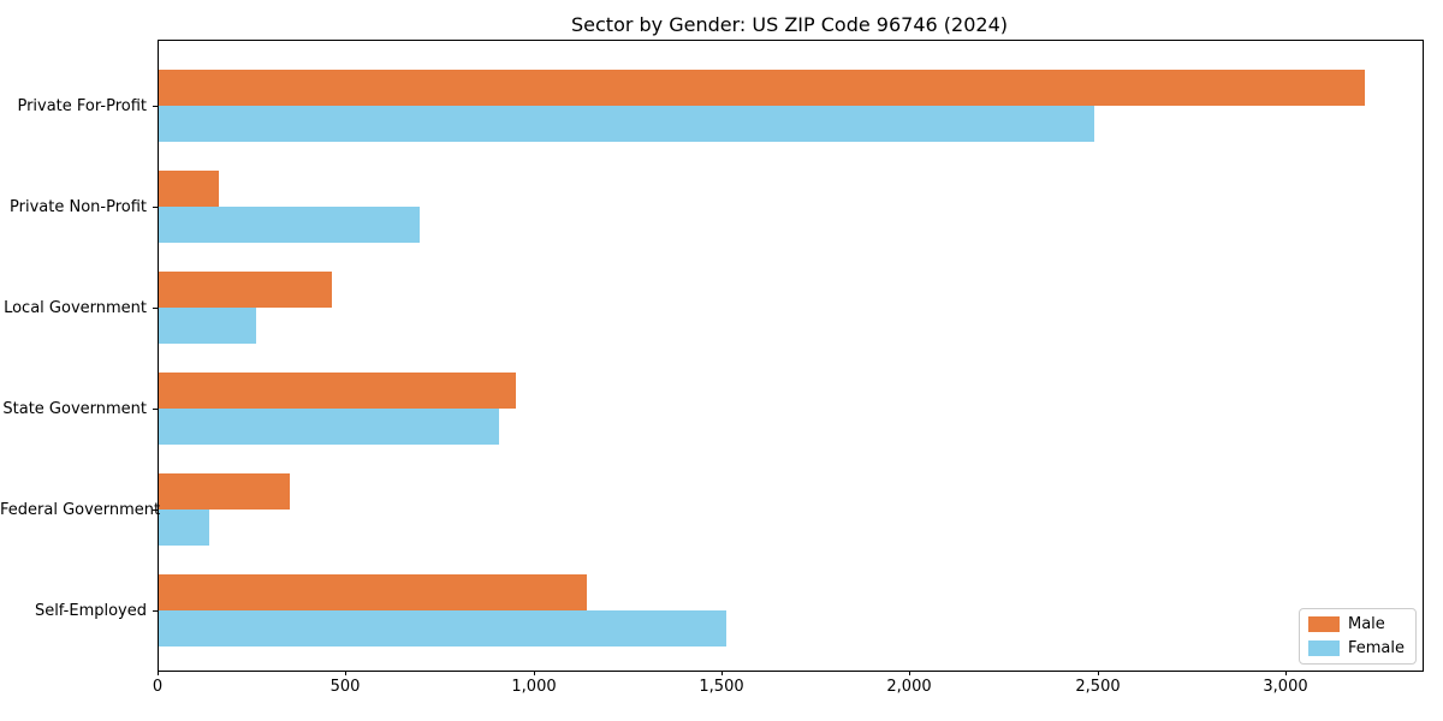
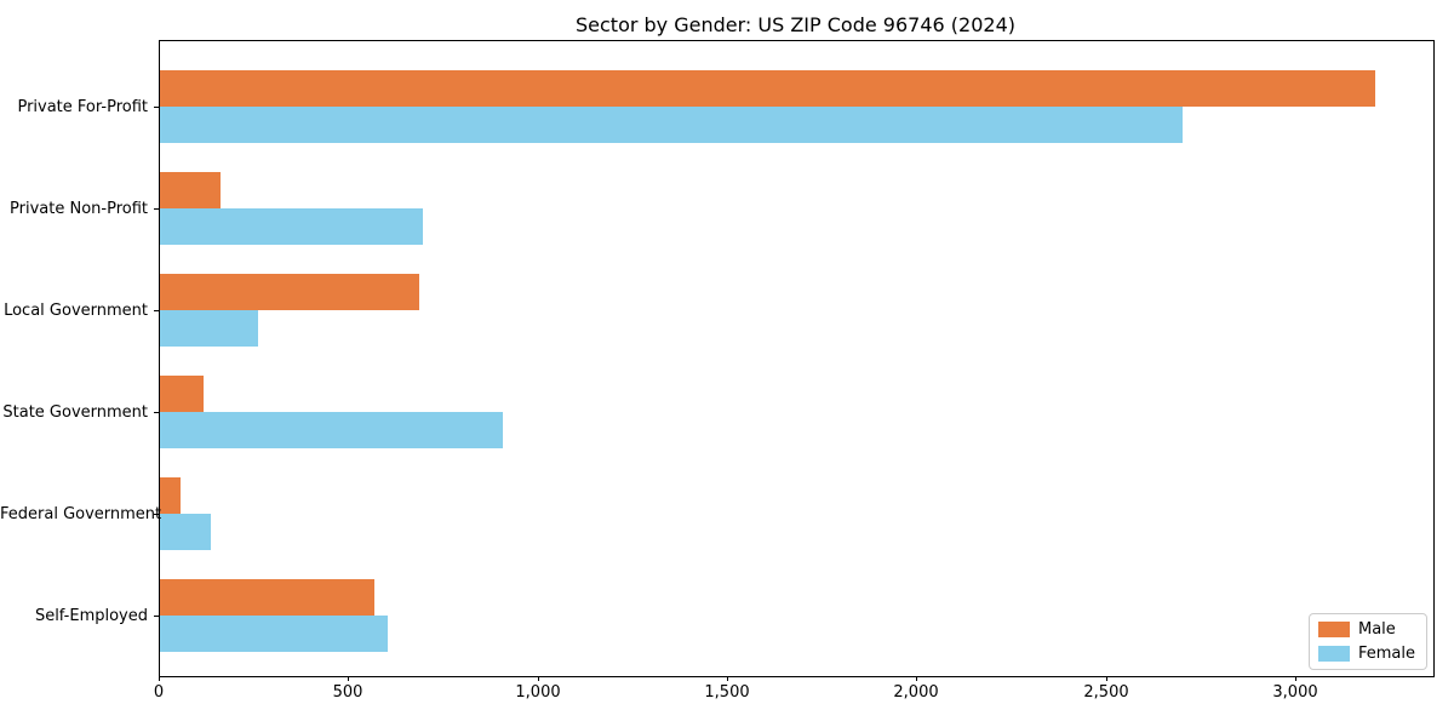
Female/Private For-Profit: 2490 -> 2700
Male/Local Government: 460 -> 680
Male/State Government: 950 -> 120
Male/Federal Government: 350 -> 60
Male/Self-Employed: 1140 -> 560
Female/Self-Employed: 1510 -> 600
